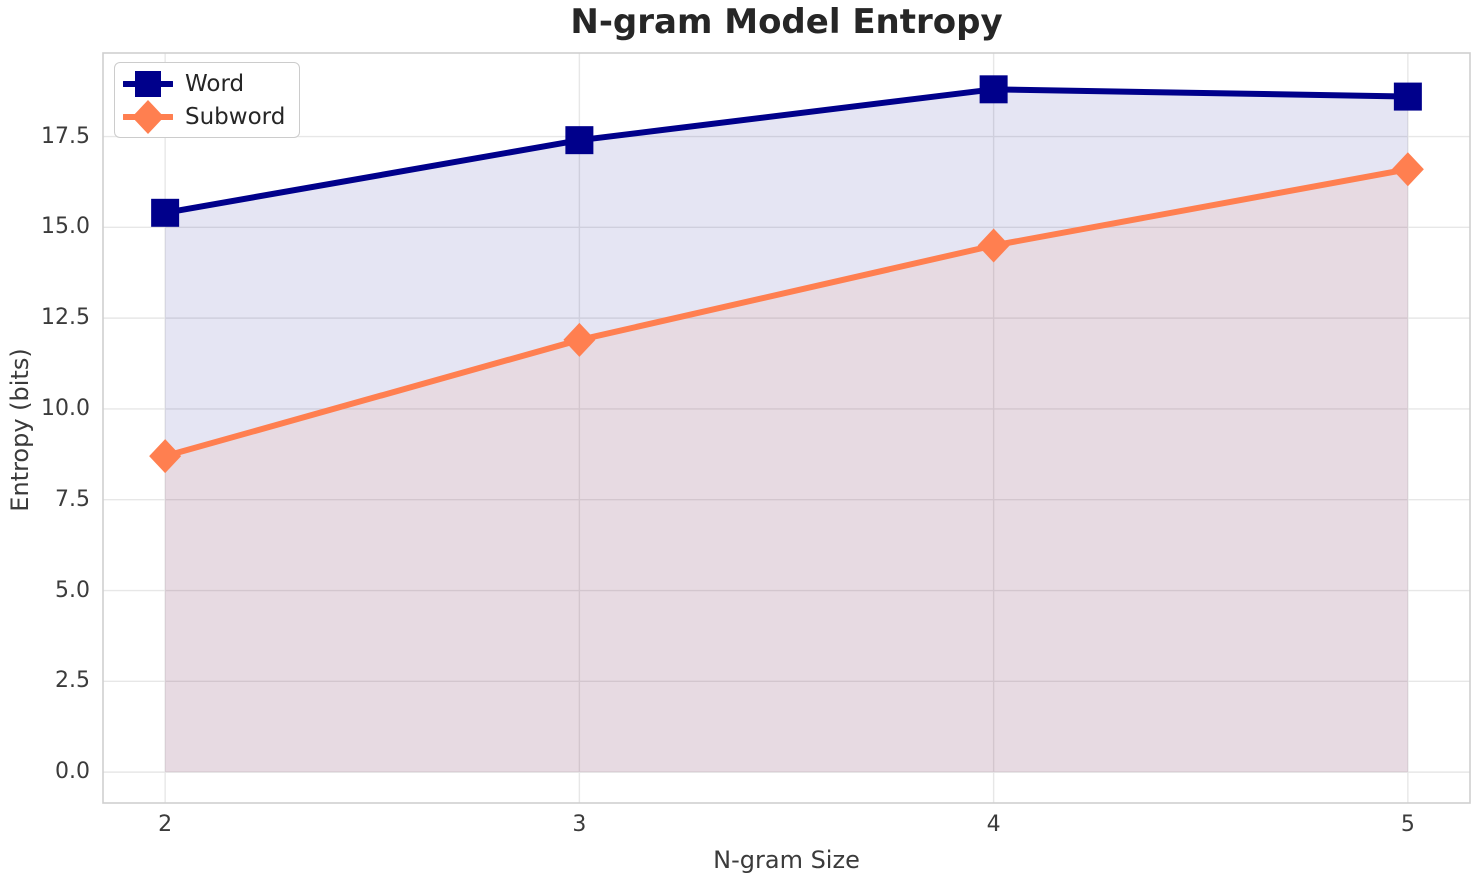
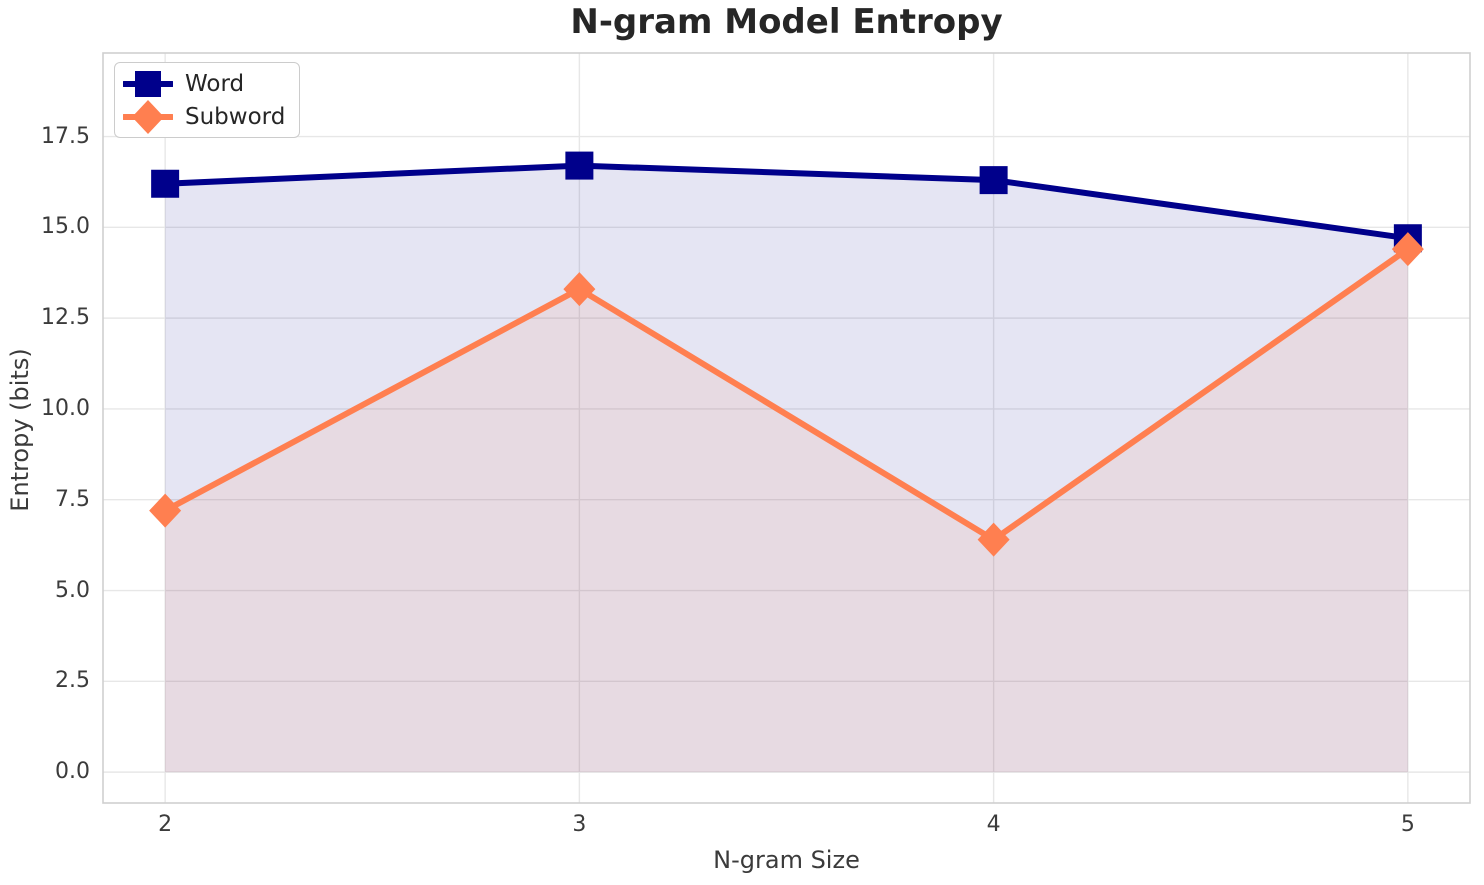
Word/2: 15.4 -> 16.2
Subword/2: 8.7 -> 7.2
Word/3: 17.4 -> 16.7
Subword/3: 11.9 -> 13.3
Word/4: 18.8 -> 16.3
Subword/4: 14.5 -> 6.4
Word/5: 18.6 -> 14.7
Subword/5: 16.6 -> 14.4
